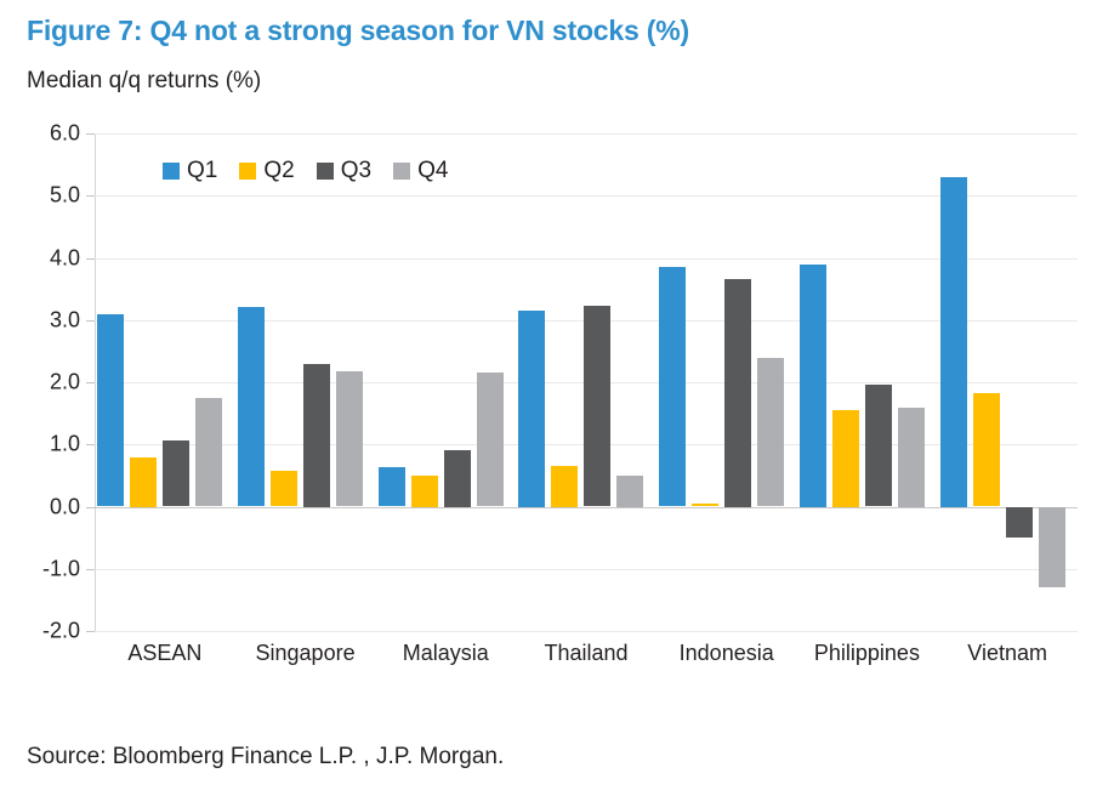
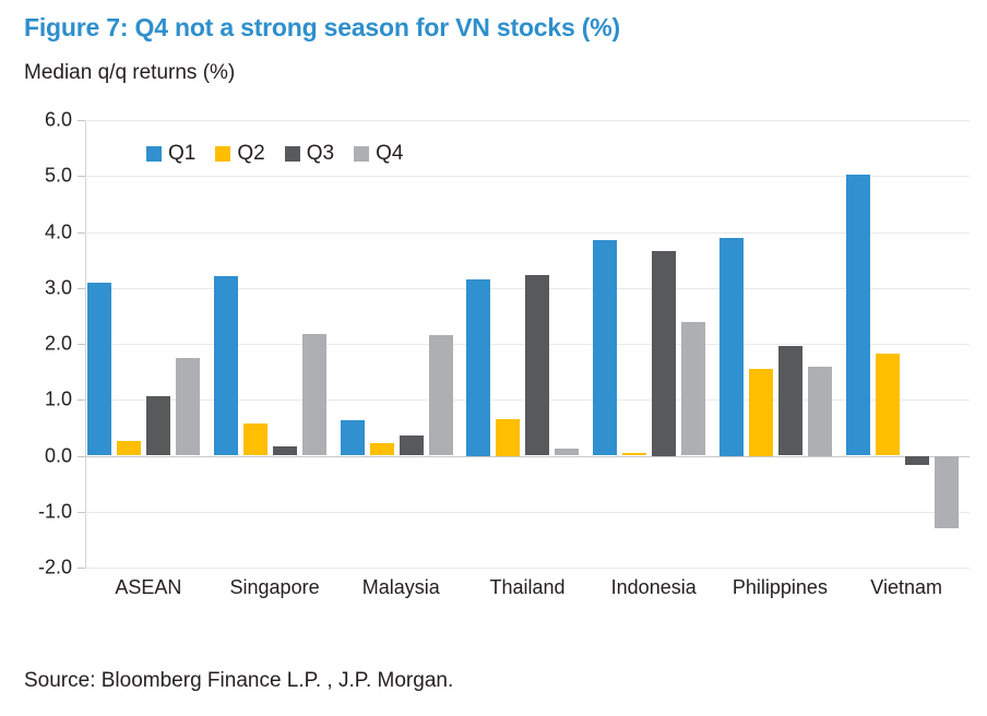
Q2/ASEAN: 0.8 -> 0.3
Q3/Singapore: 2.3 -> 0.2
Q2/Malaysia: 0.5 -> 0.2
Q3/Malaysia: 0.9 -> 0.4
Q4/Thailand: 0.5 -> 0.1
Q1/Vietnam: 5.3 -> 5.0
Q3/Vietnam: -0.5 -> -0.2
